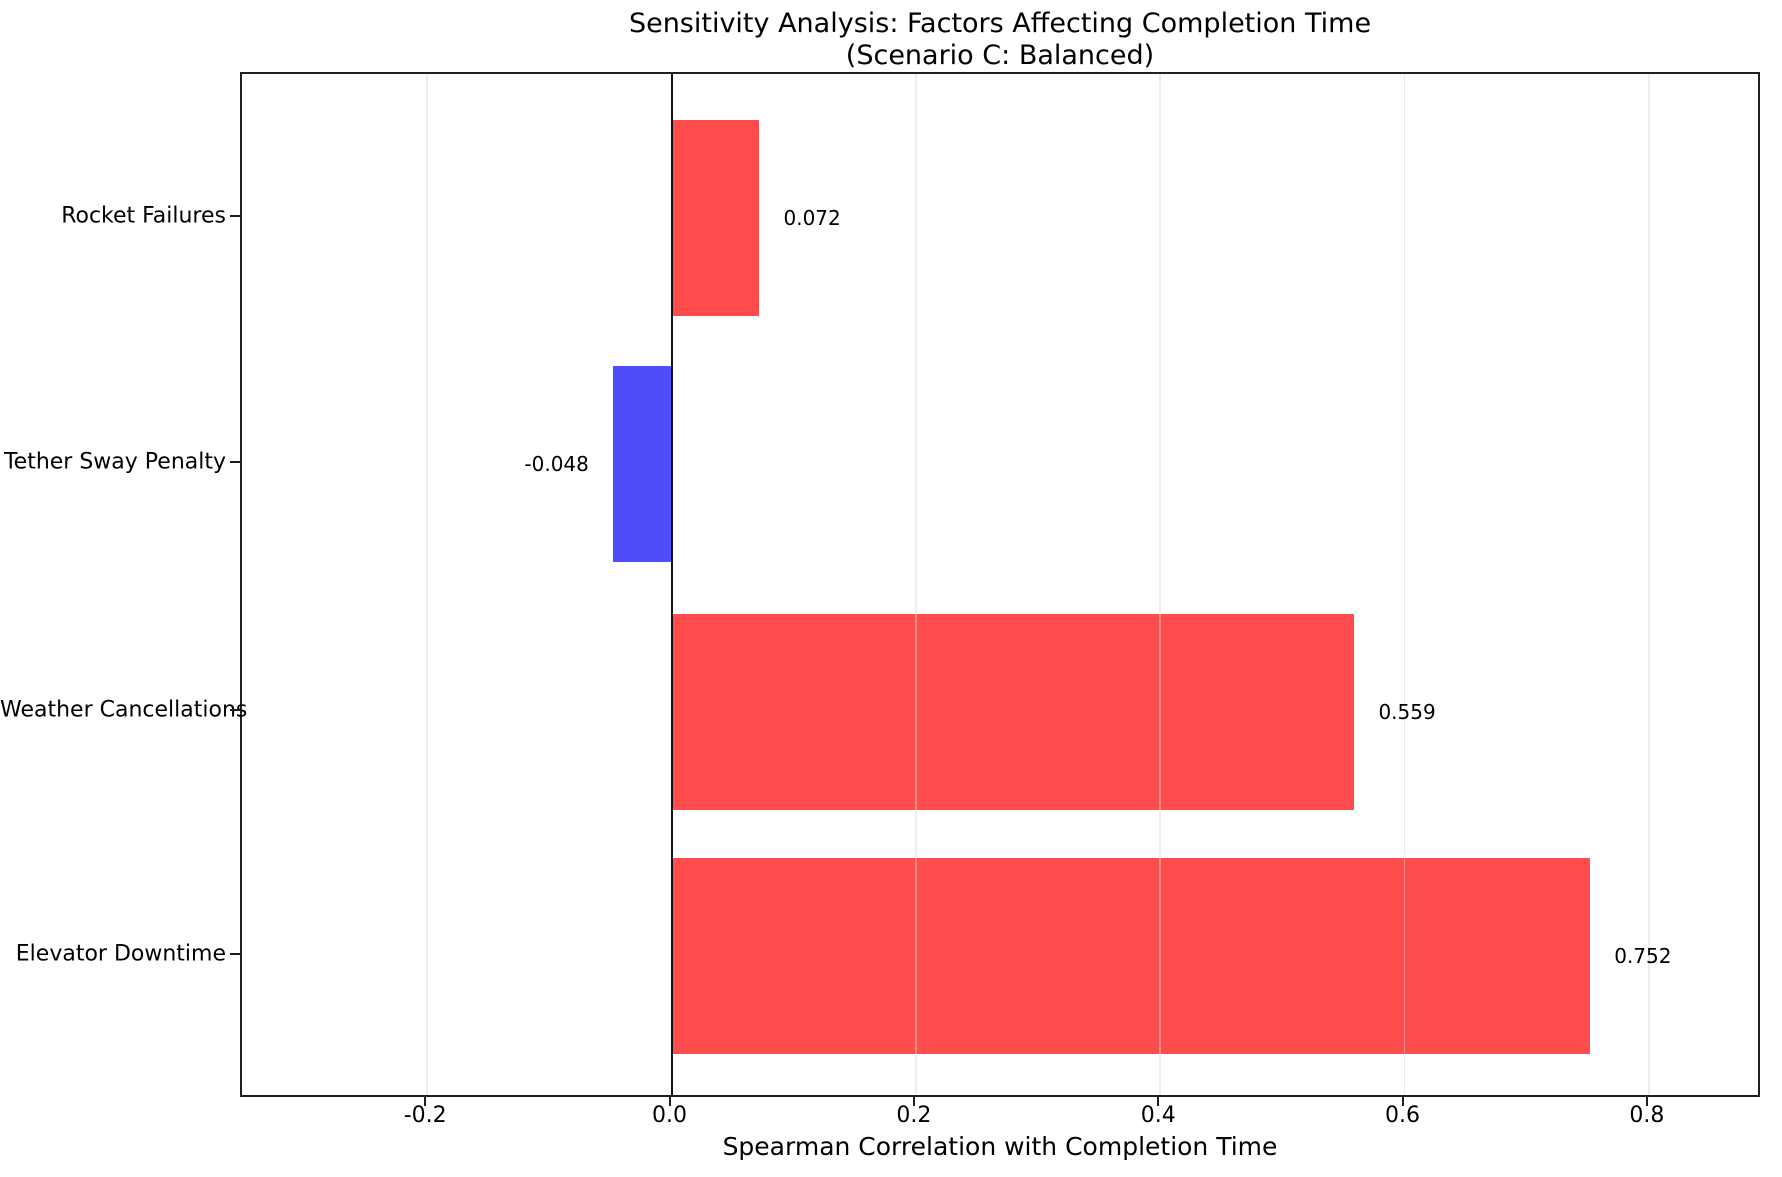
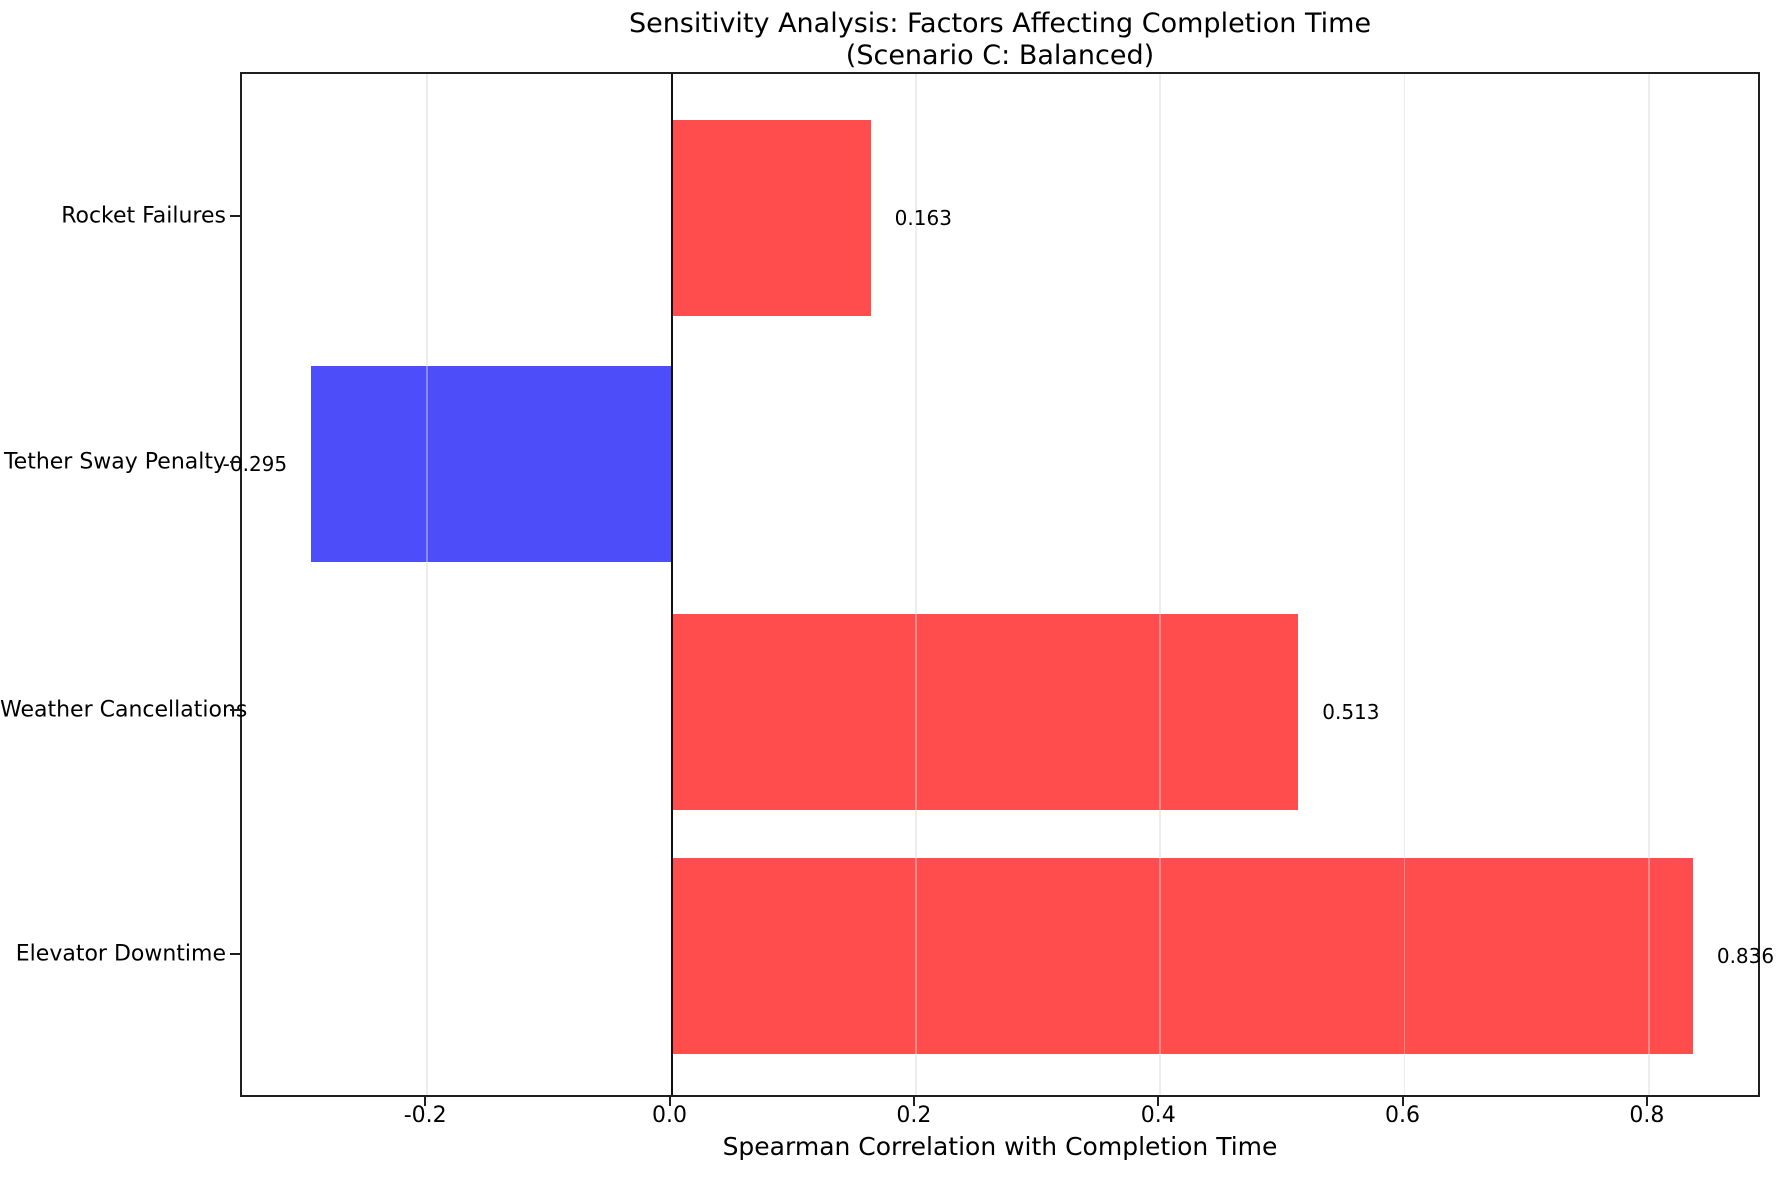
Rocket Failures: 0.072 -> 0.163
Tether Sway Penalty: -0.048 -> -0.295
Weather Cancellations: 0.559 -> 0.513
Elevator Downtime: 0.752 -> 0.836
